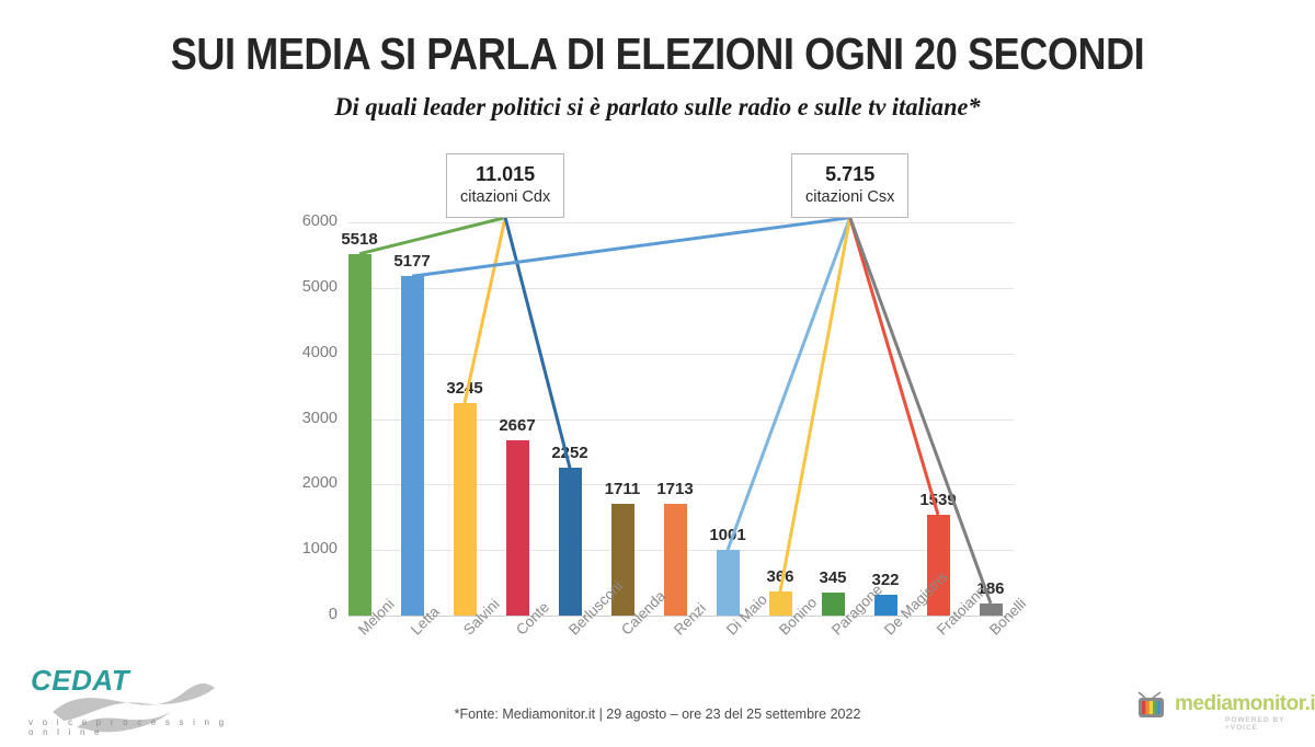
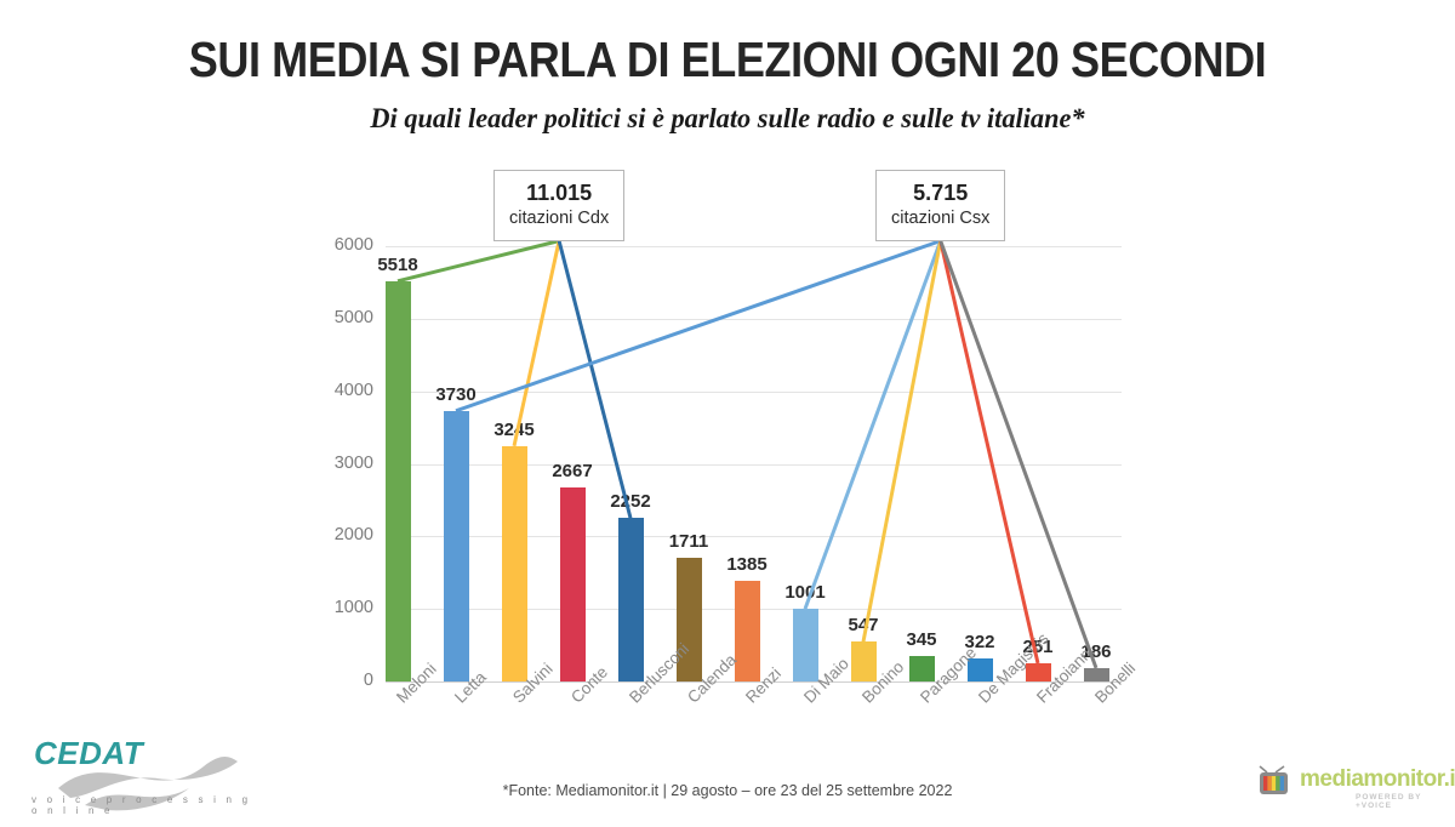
Letta: 5177 -> 3730
Renzi: 1713 -> 1385
Bonino: 366 -> 547
Fratoianni: 1539 -> 251
